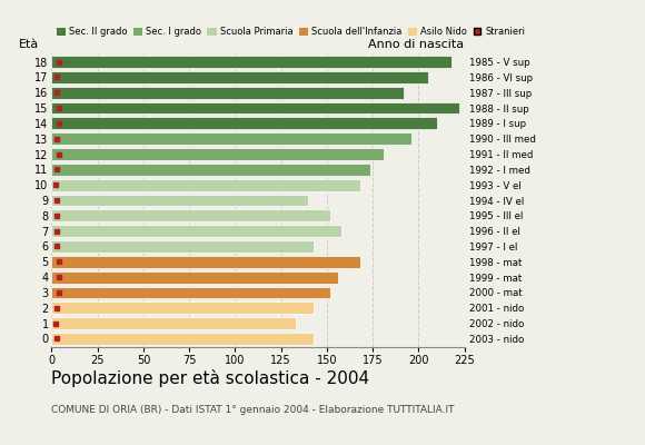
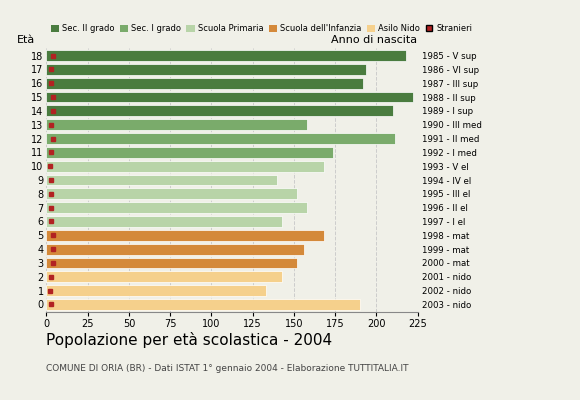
17: 205 -> 194
13: 196 -> 158
12: 181 -> 211
0: 143 -> 190
